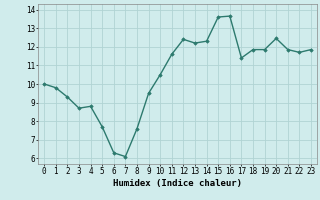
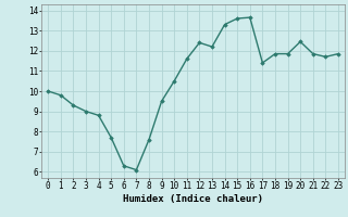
3: 8.7 -> 9.0
14: 12.3 -> 13.3
